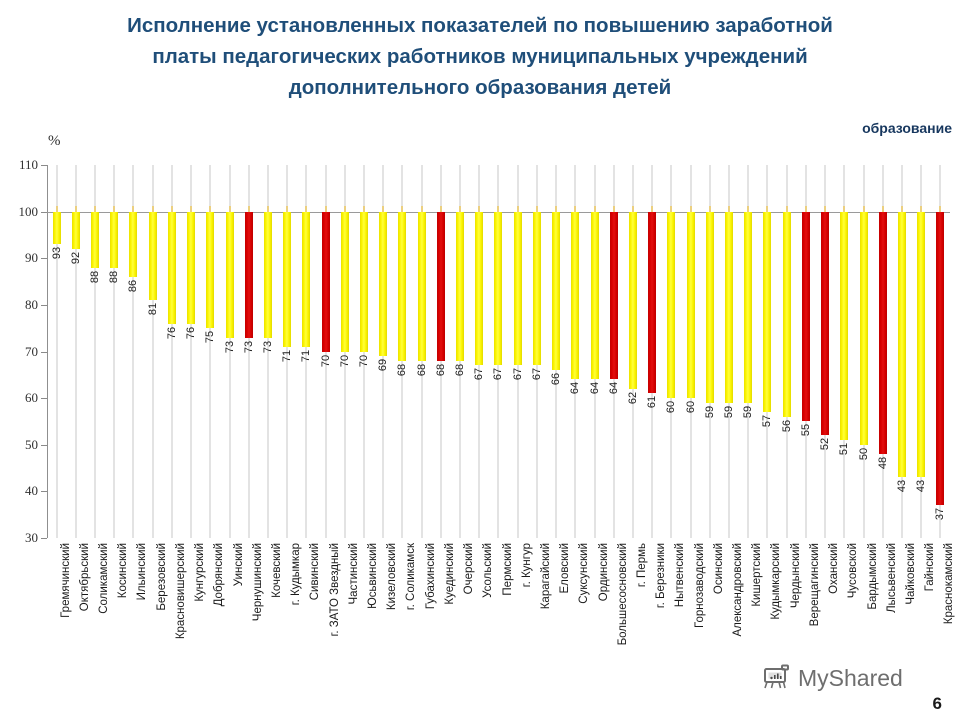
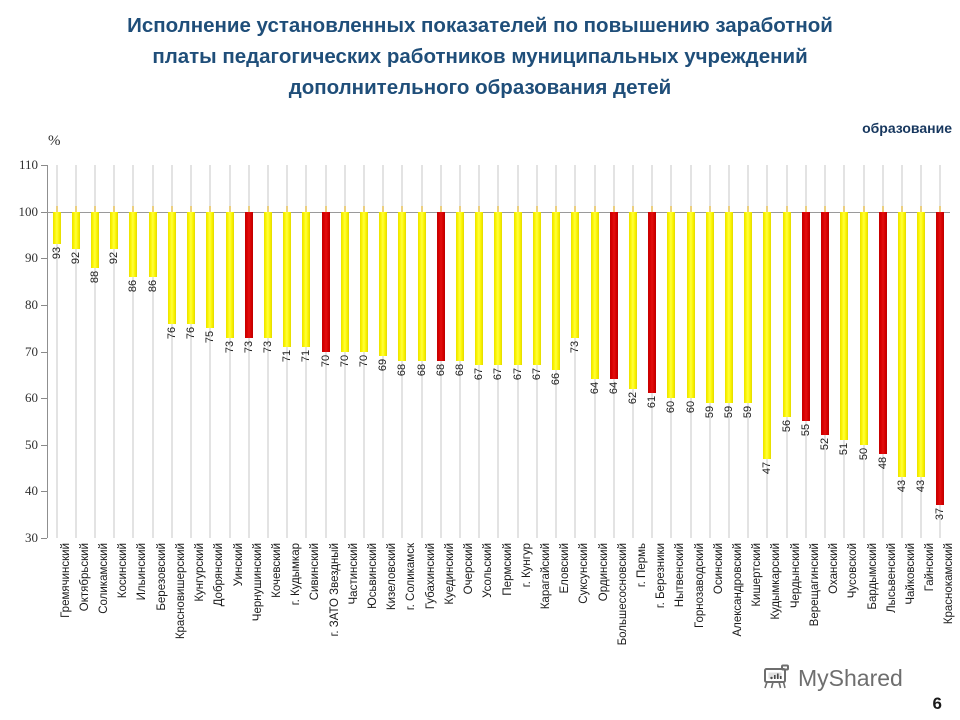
Косинский: 88 -> 92
Березовский: 81 -> 86
Суксунский: 64 -> 73
Кудымкарский: 57 -> 47
